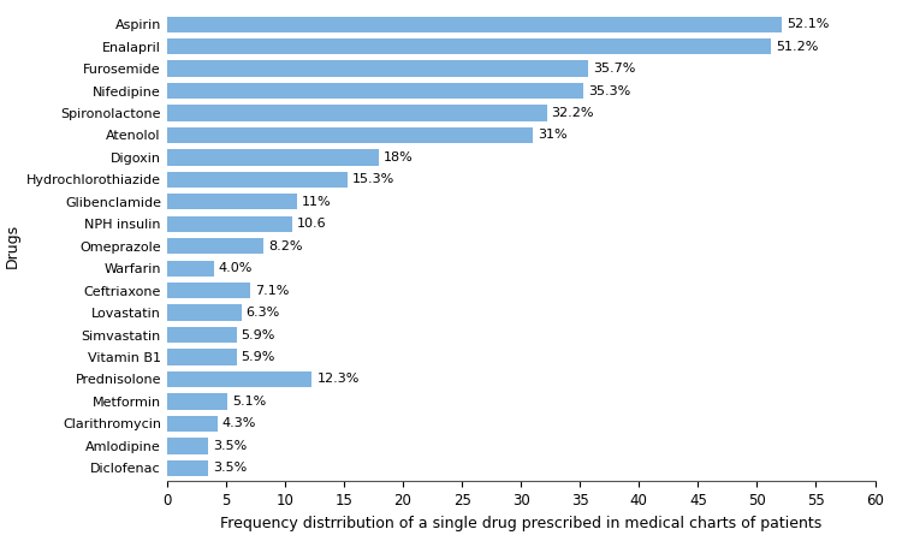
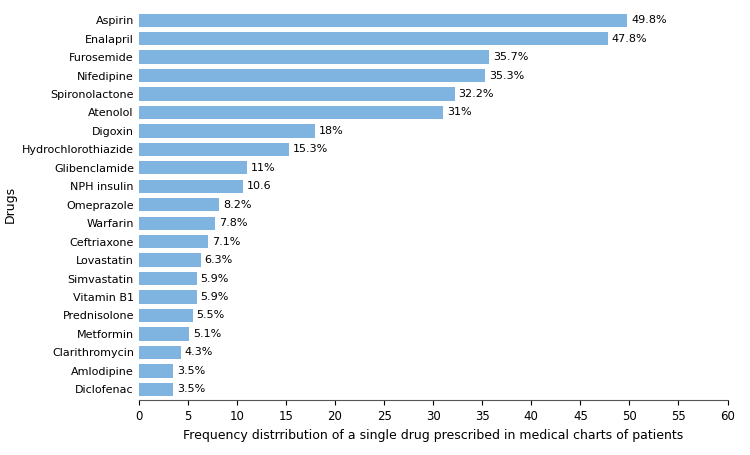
Aspirin: 52.1% -> 49.8%
Enalapril: 51.2% -> 47.8%
Warfarin: 4.0% -> 7.8%
Prednisolone: 12.3% -> 5.5%
